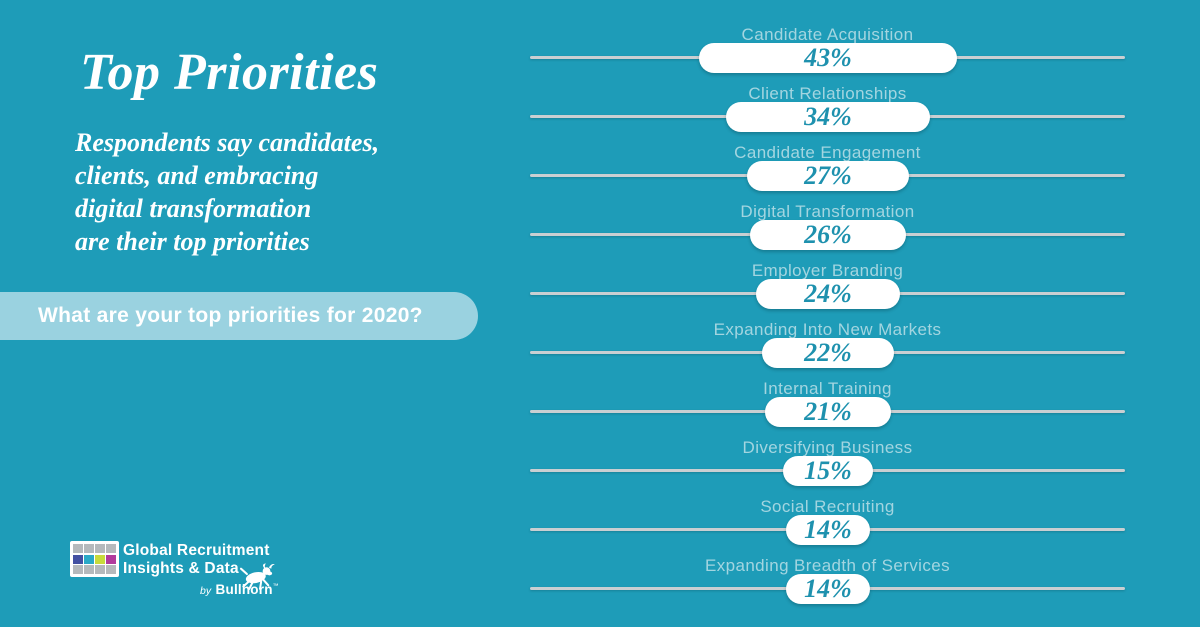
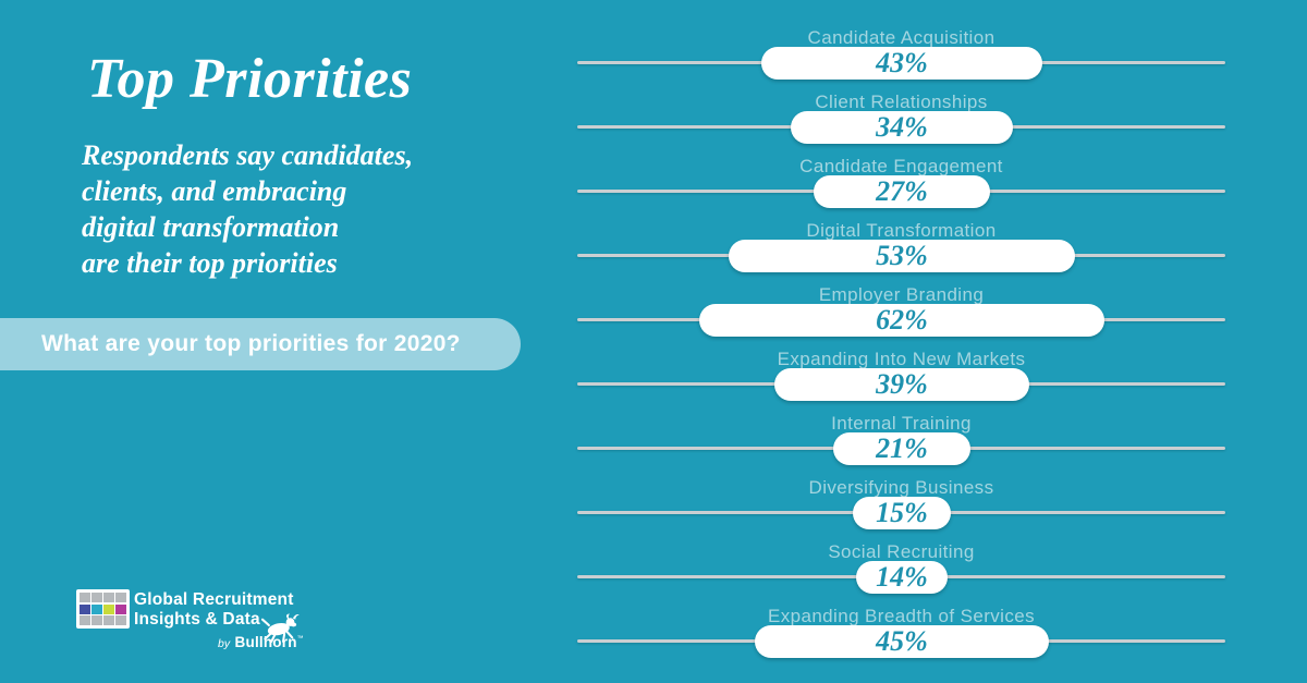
Digital Transformation: 26% -> 53%
Employer Branding: 24% -> 62%
Expanding Into New Markets: 22% -> 39%
Expanding Breadth of Services: 14% -> 45%
